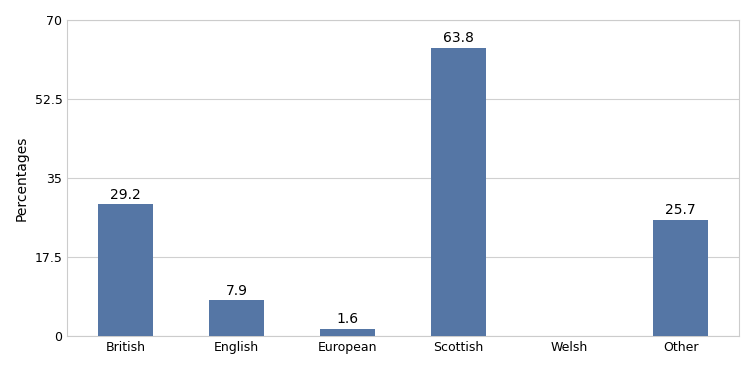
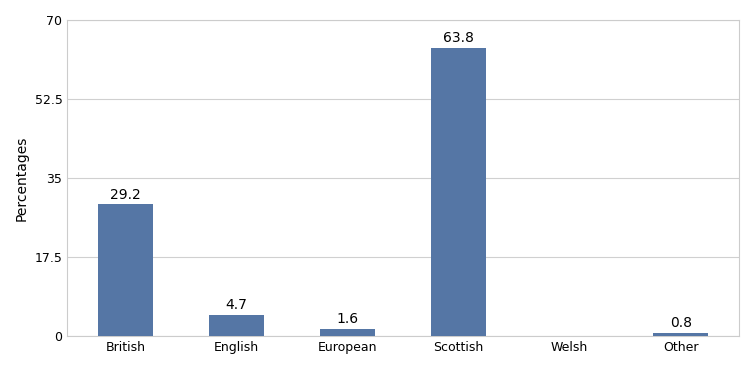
English: 7.9 -> 4.7
Other: 25.7 -> 0.8
